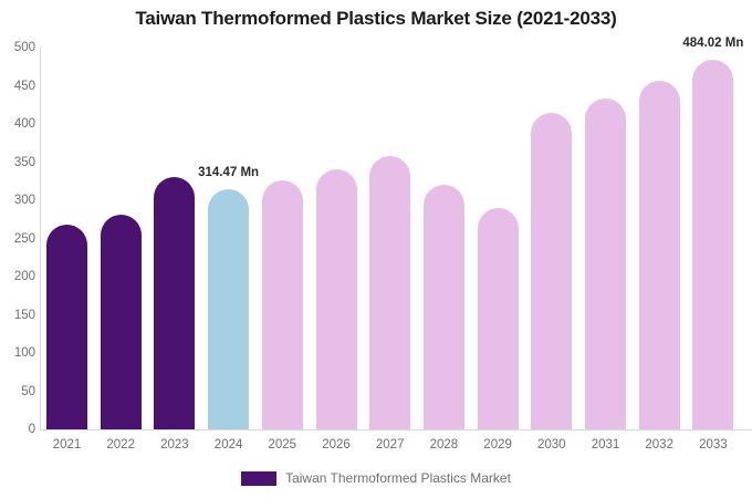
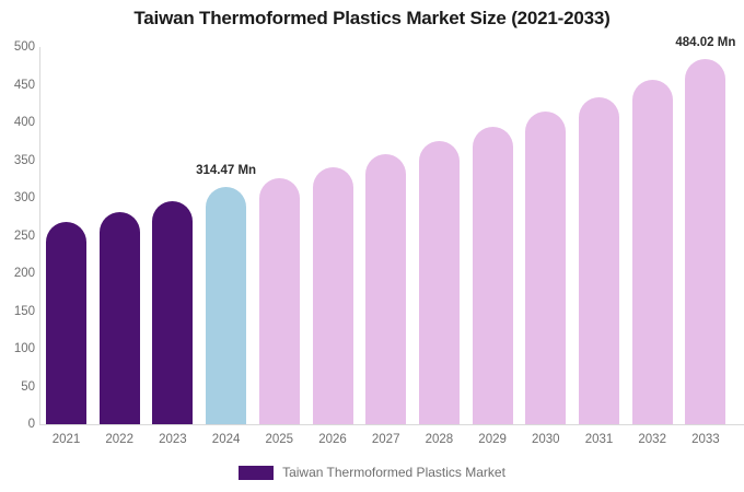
2023: 330 -> 300
2028: 320 -> 380
2029: 290 -> 390
